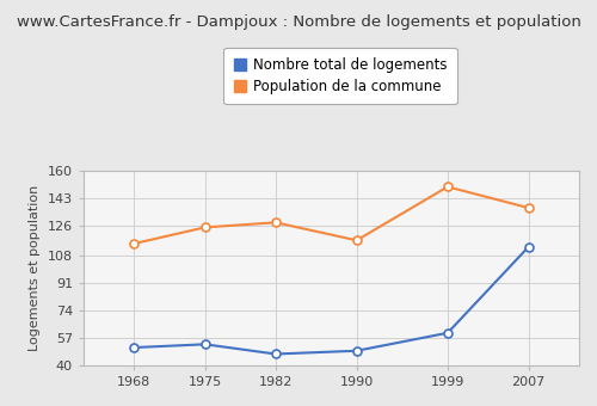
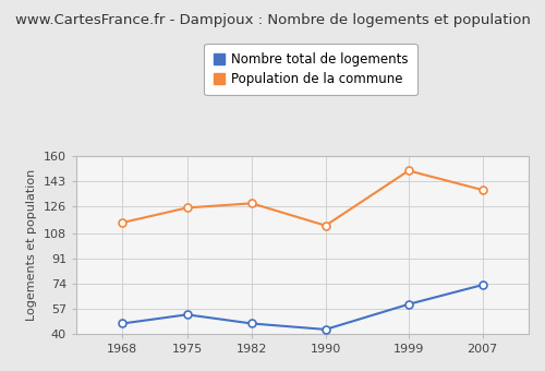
Nombre total de logements/1968: 51 -> 47
Nombre total de logements/1990: 49 -> 43
Population de la commune/1990: 117 -> 113
Nombre total de logements/2007: 113 -> 73
